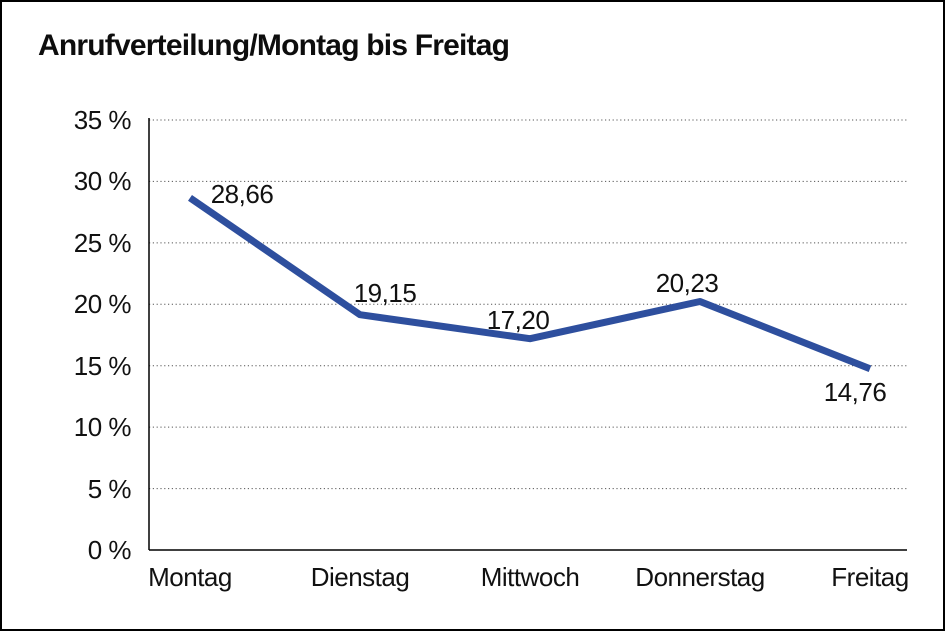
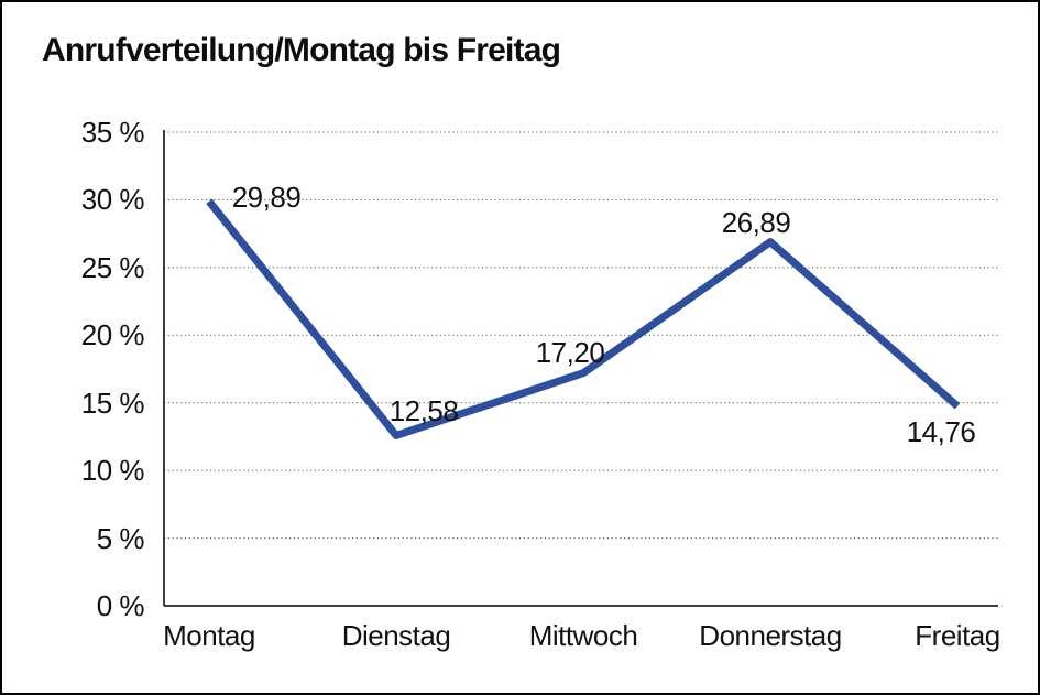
Montag: 28,66 -> 29,89
Dienstag: 19,15 -> 12,58
Donnerstag: 20,23 -> 26,89
